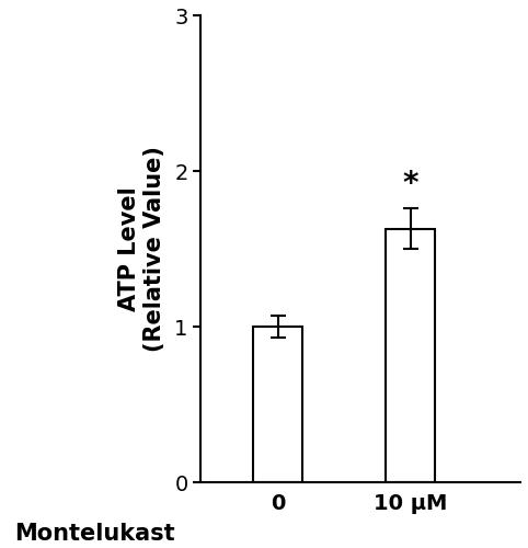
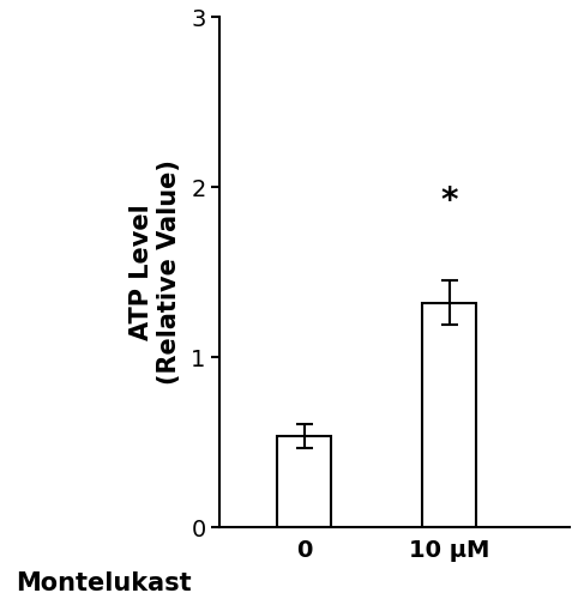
0: 1.00 -> 0.54
10 μM: 1.63 -> 1.32
